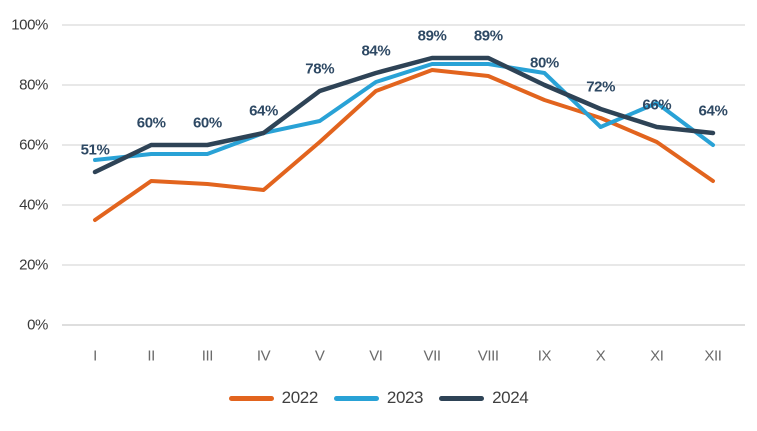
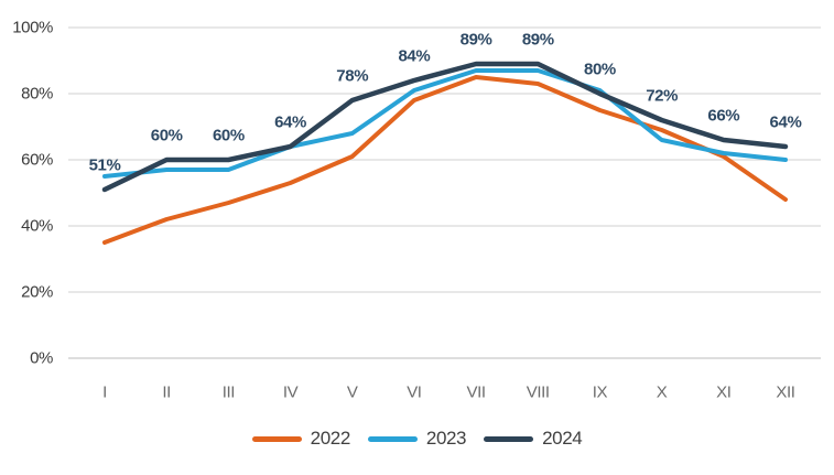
2022/II: 48% -> 42%
2022/IV: 45% -> 53%
2023/IX: 84% -> 81%
2023/XI: 74% -> 62%
